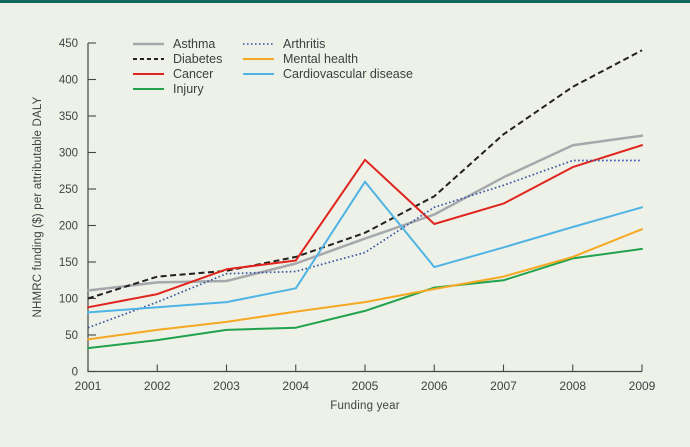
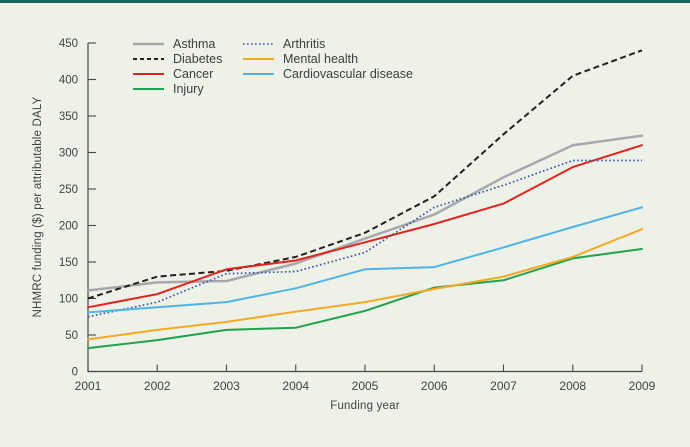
Arthritis/2001: 60 -> 80
Cancer/2005: 290 -> 180
Cardiovascular disease/2005: 260 -> 140
Diabetes/2008: 390 -> 400
